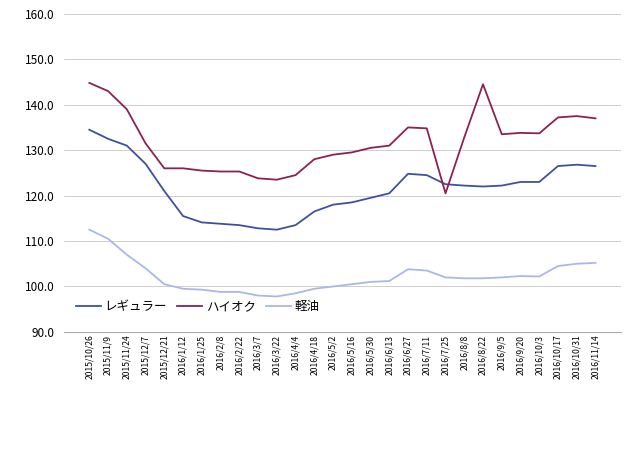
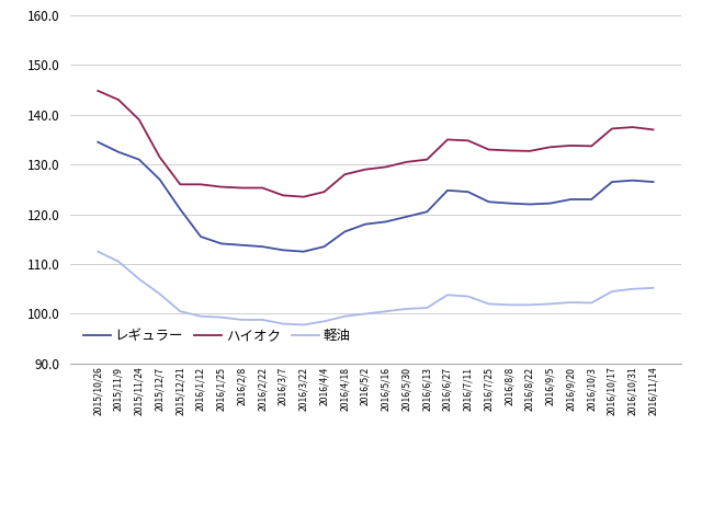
ハイオク/2016/7/25: 120.5 -> 133.0
ハイオク/2016/8/22: 144.5 -> 132.7
